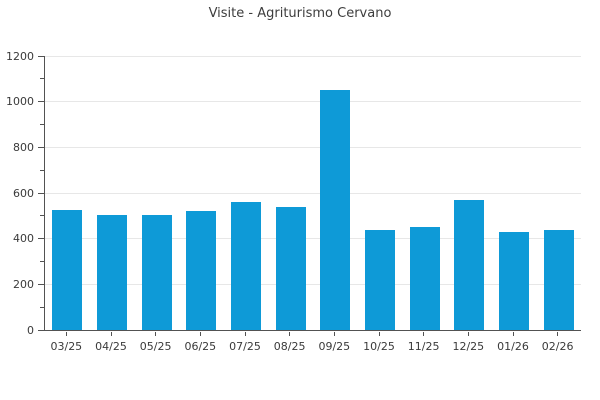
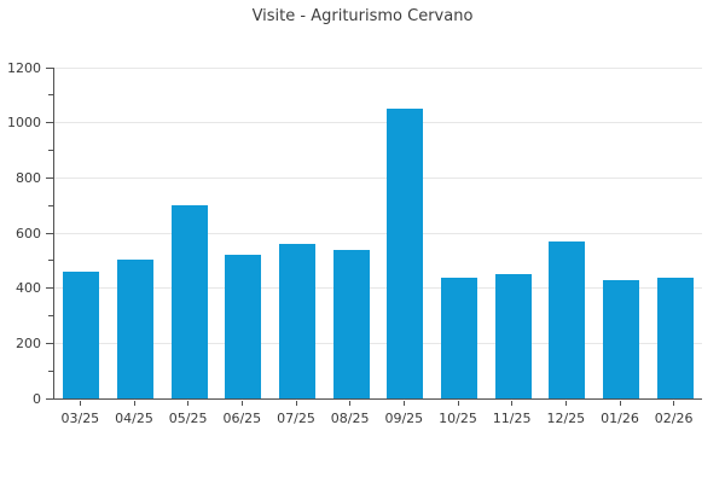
03/25: 520 -> 460
05/25: 500 -> 700
